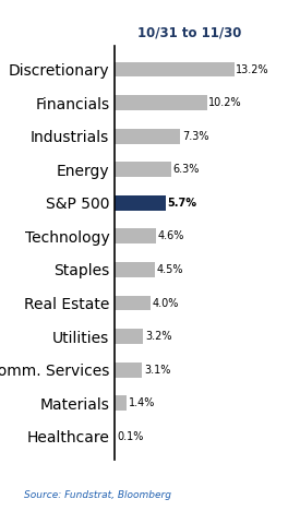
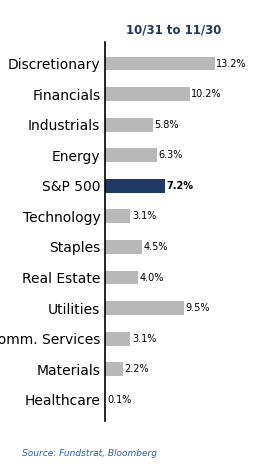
Industrials: 7.3% -> 5.8%
S&P 500: 5.7% -> 7.2%
Technology: 4.6% -> 3.1%
Utilities: 3.2% -> 9.5%
Materials: 1.4% -> 2.2%
